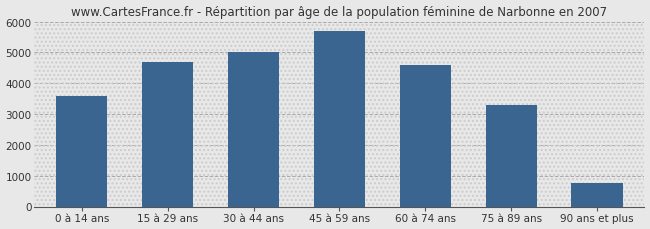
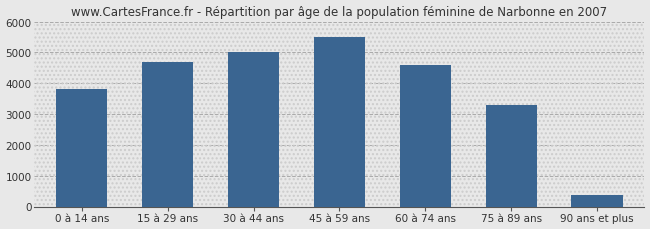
0 à 14 ans: 3600 -> 3800
45 à 59 ans: 5700 -> 5500
90 ans et plus: 750 -> 380
